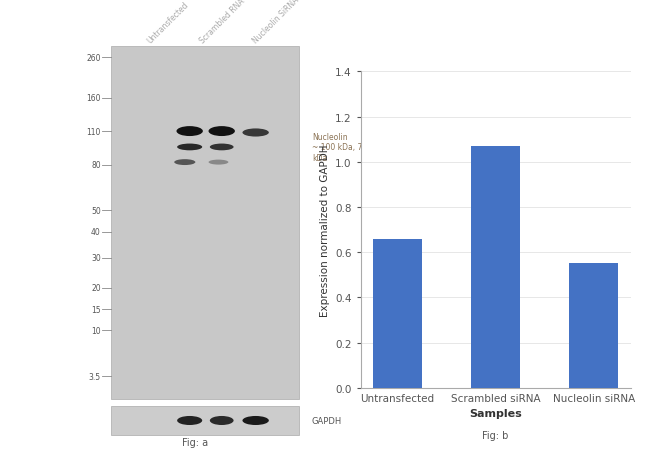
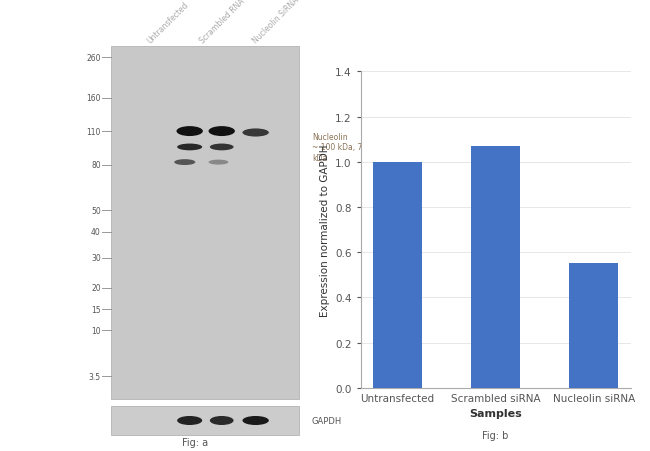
Untransfected: 0.66 -> 1.00
